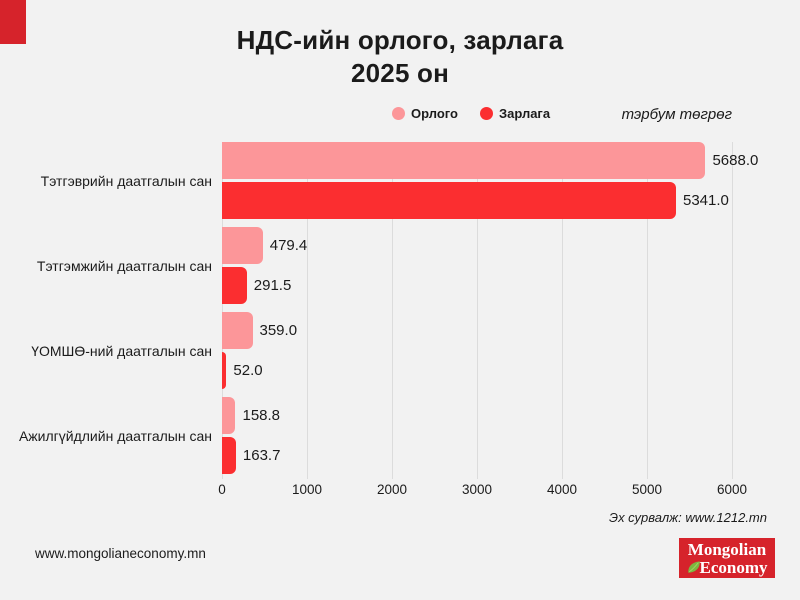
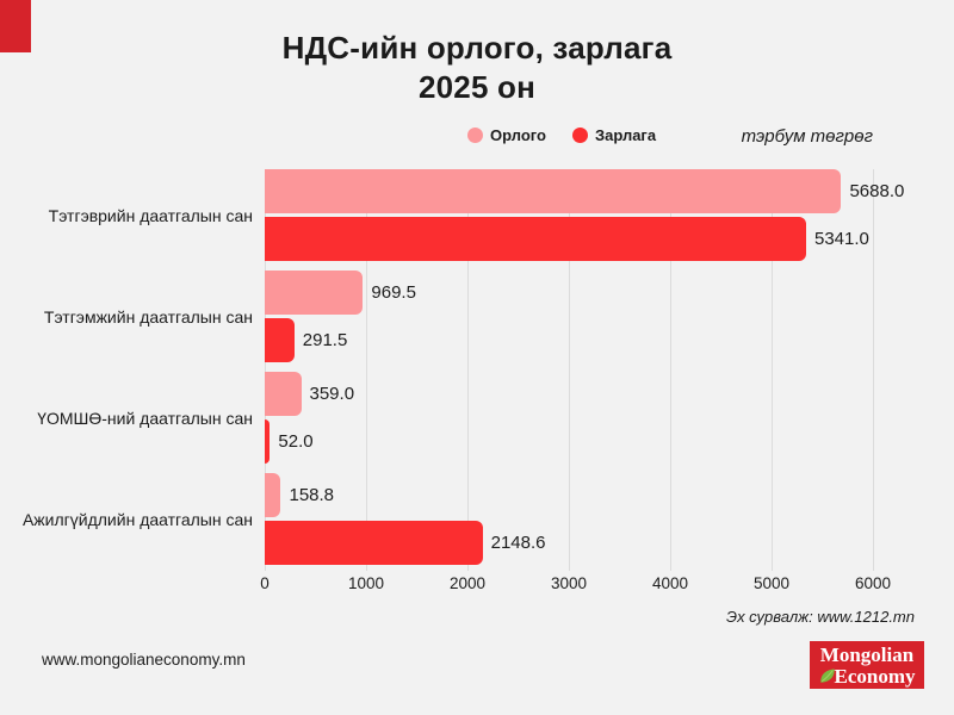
Орлого/Тэтгэмжийн даатгалын сан: 479.4 -> 969.5
Зарлага/Ажилгүйдлийн даатгалын сан: 163.7 -> 2148.6
